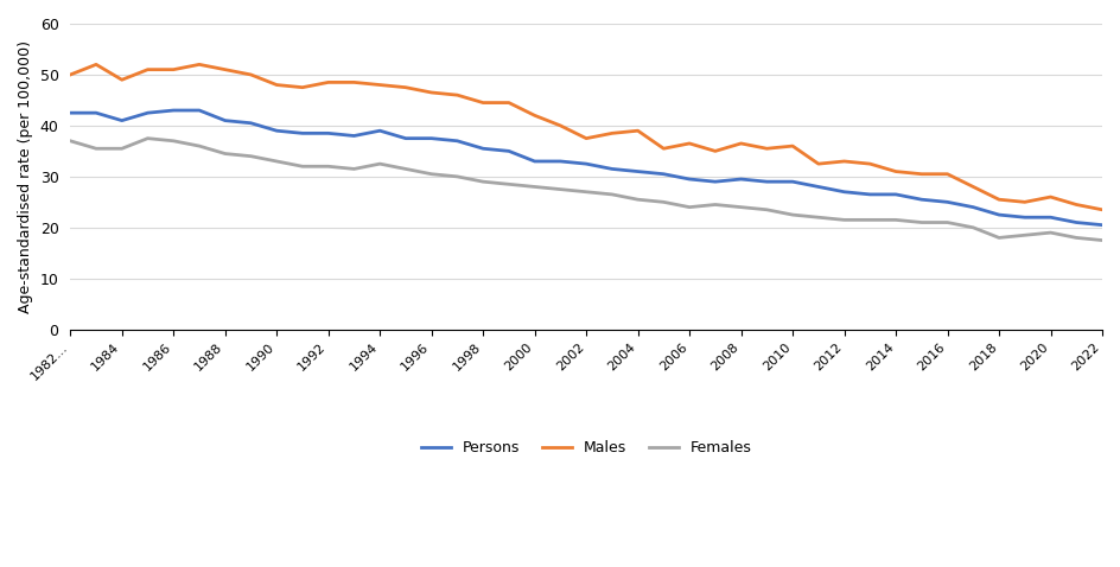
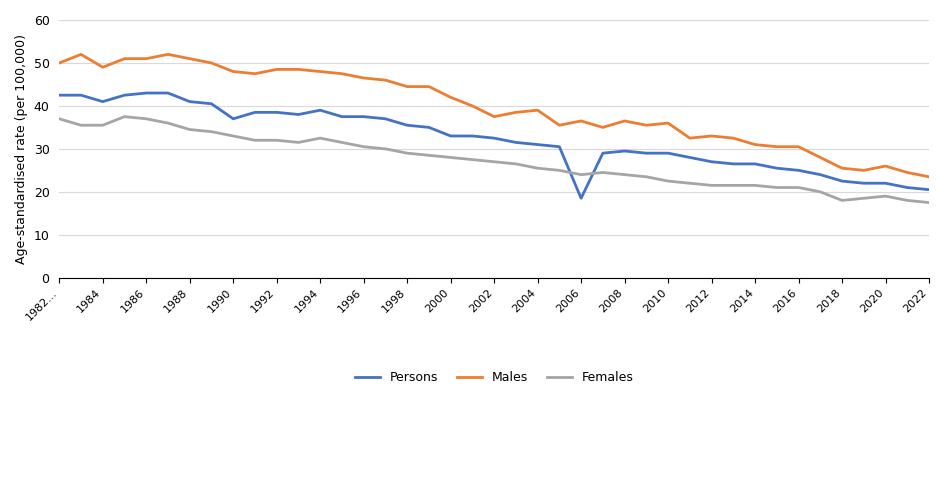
Persons/1990: 39.0 -> 37.0
Persons/2006: 29.5 -> 18.5
